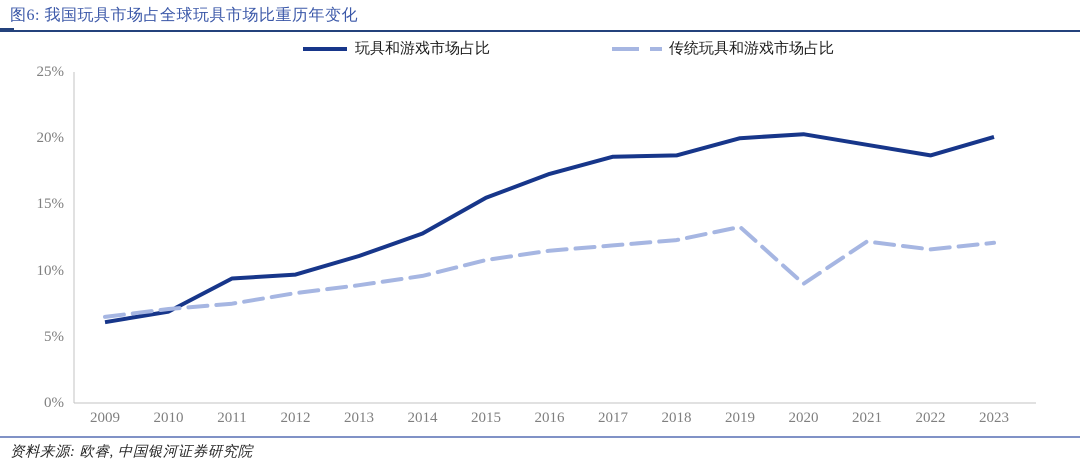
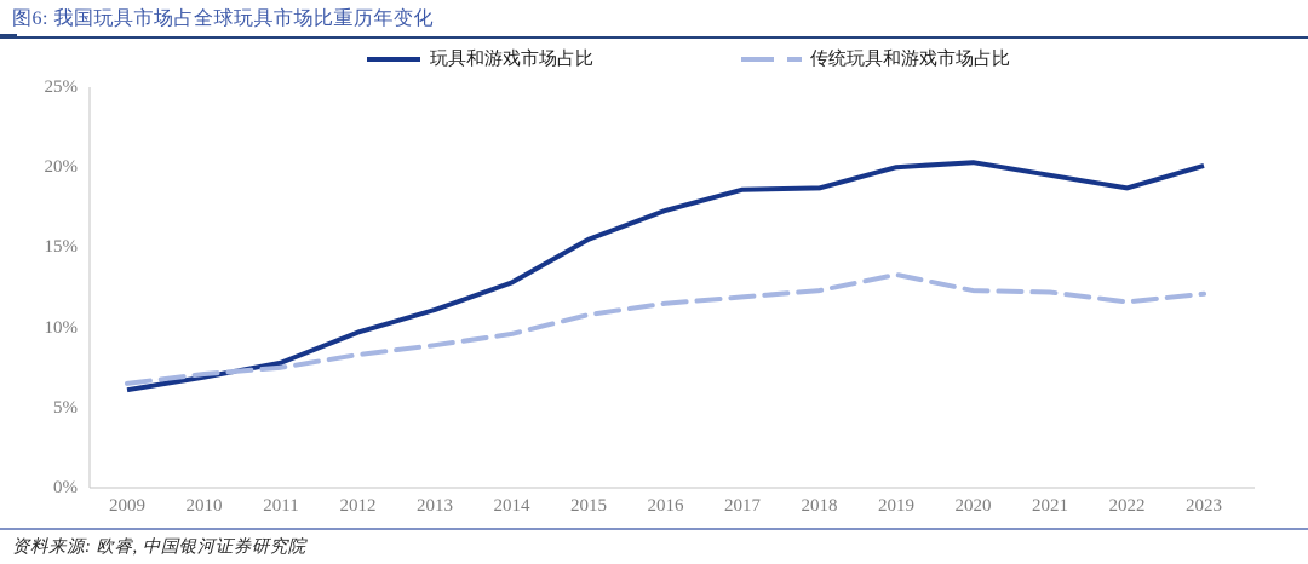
玩具和游戏市场占比/2011: 9.4% -> 7.8%
传统玩具和游戏市场占比/2020: 9.0% -> 12.3%
